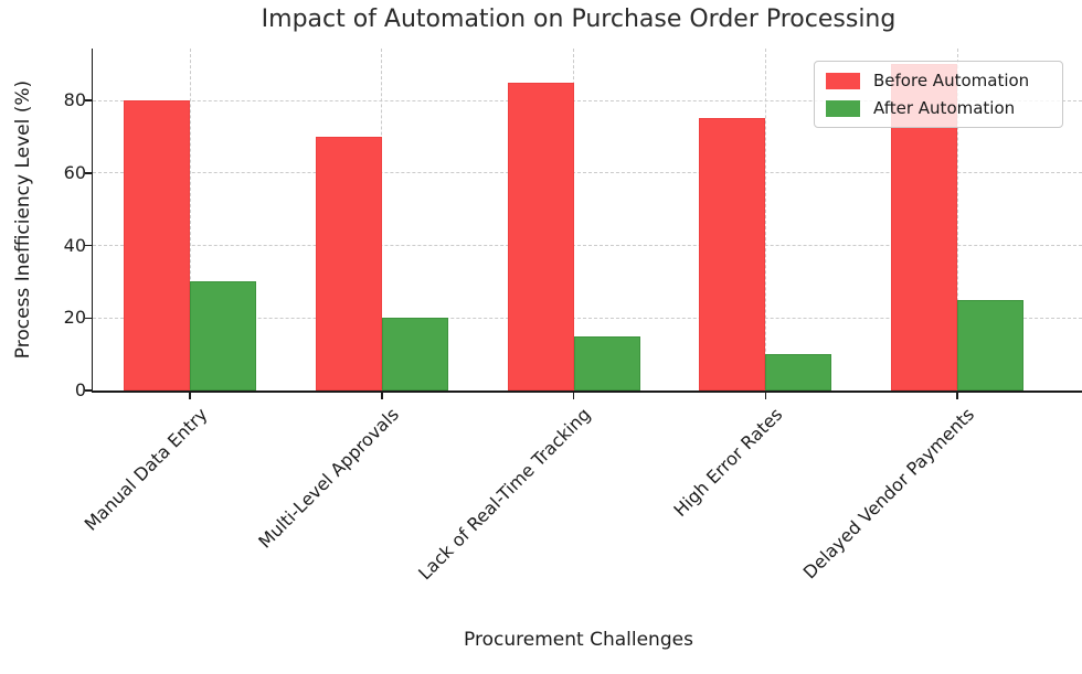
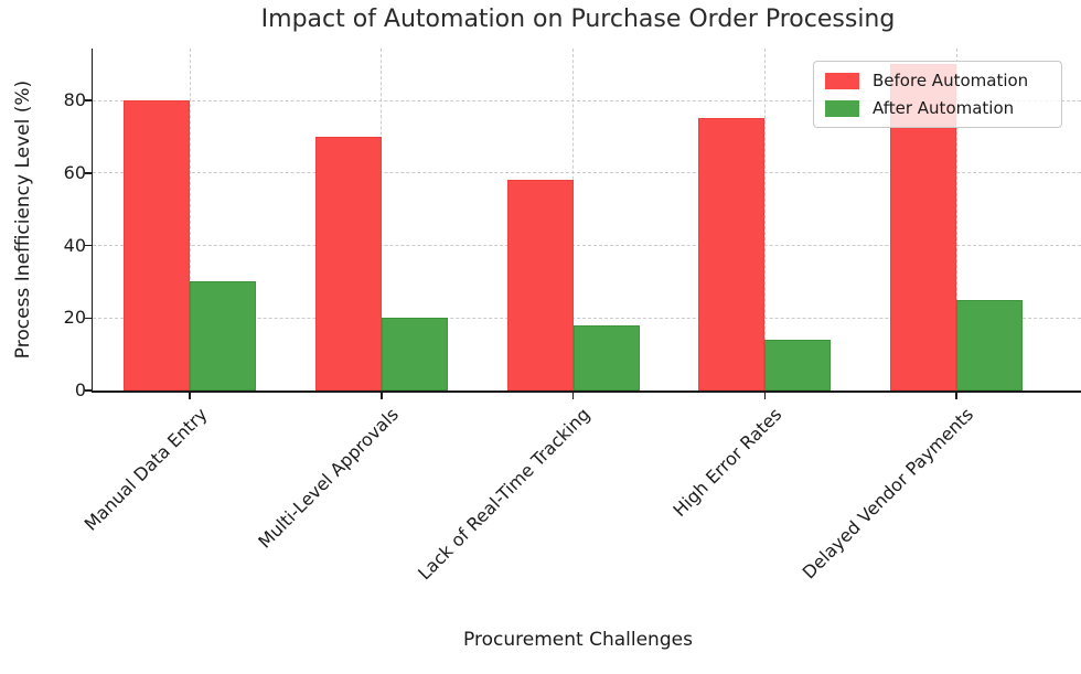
Before Automation/Lack of Real-Time Tracking: 85 -> 58
After Automation/Lack of Real-Time Tracking: 15 -> 18
After Automation/High Error Rates: 10 -> 14
